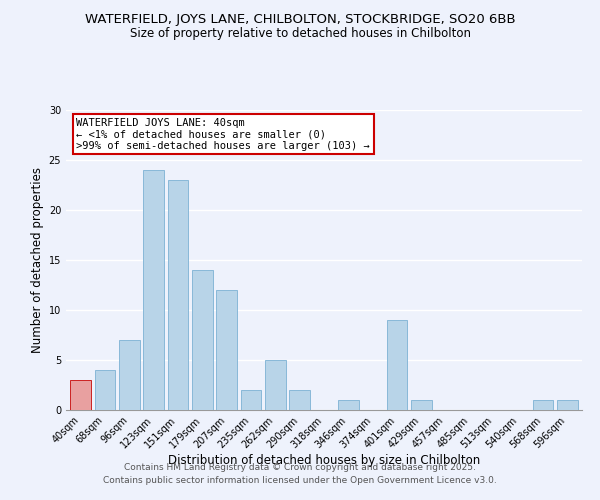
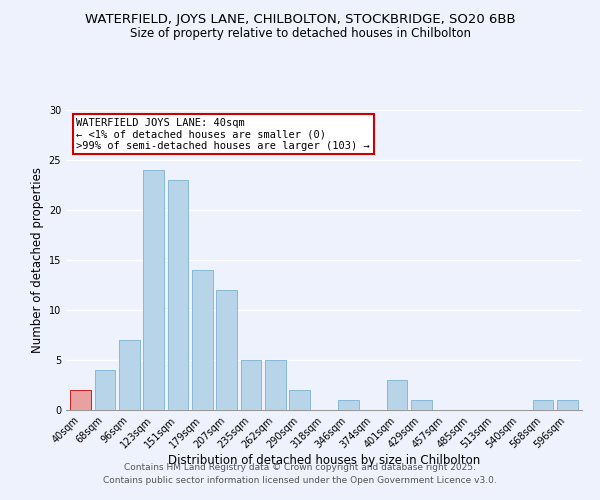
40sqm: 3 -> 2
235sqm: 2 -> 5
401sqm: 9 -> 3
